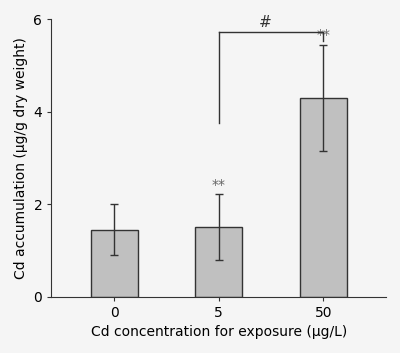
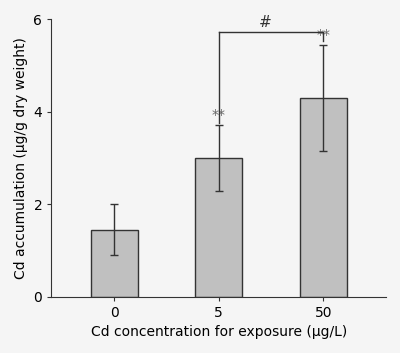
5: 1.50 -> 3.00
